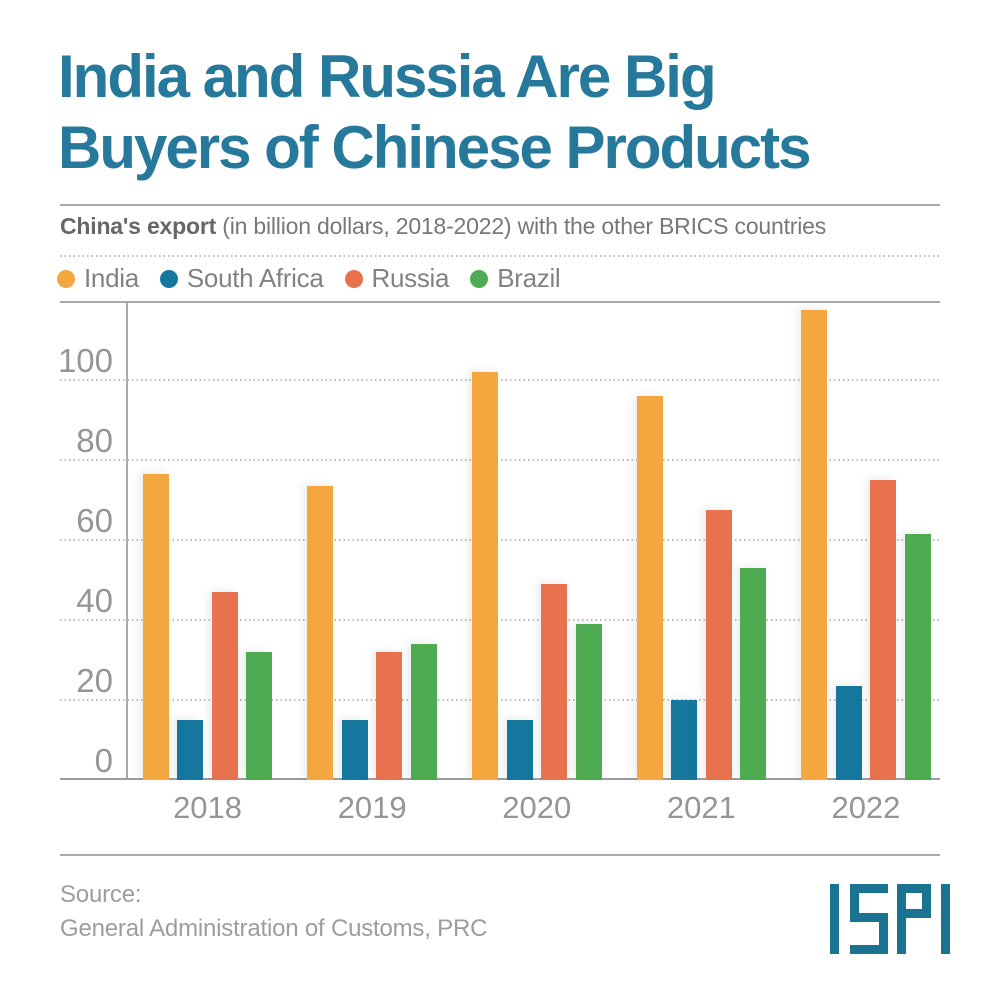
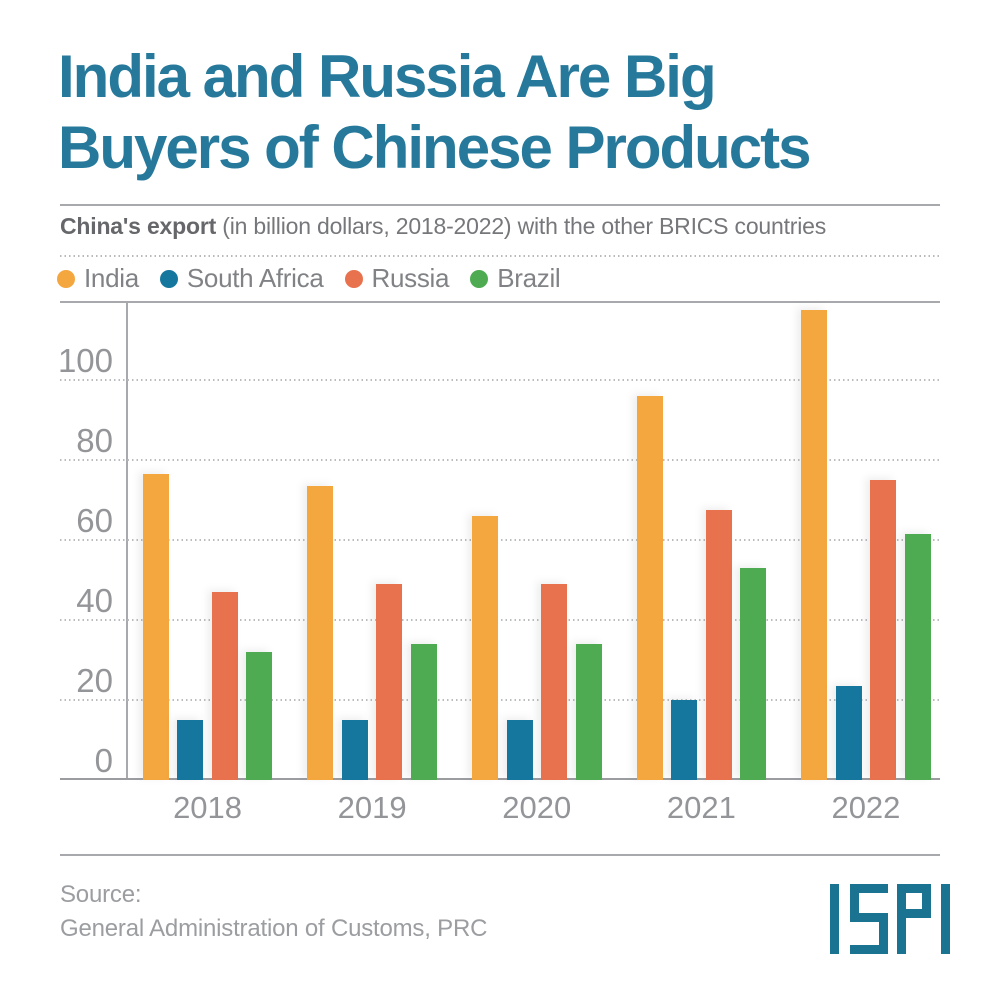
Russia/2019: 32 -> 49
India/2020: 102 -> 66
Brazil/2020: 39 -> 34
